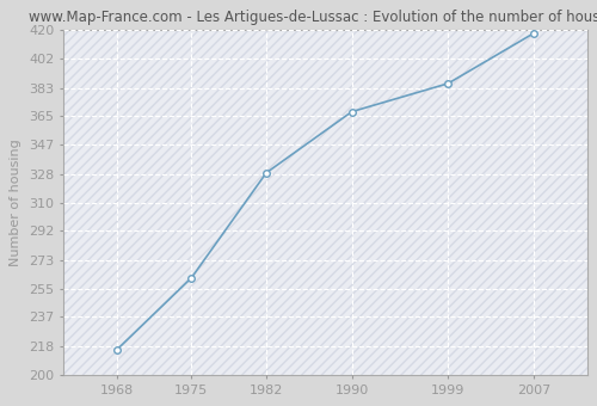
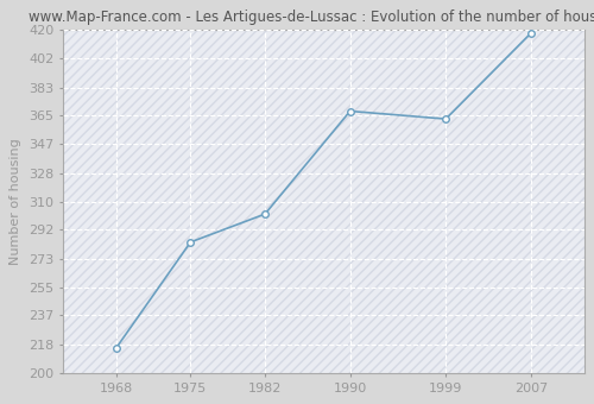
1975: 262 -> 284
1982: 329 -> 302
1999: 386 -> 363
